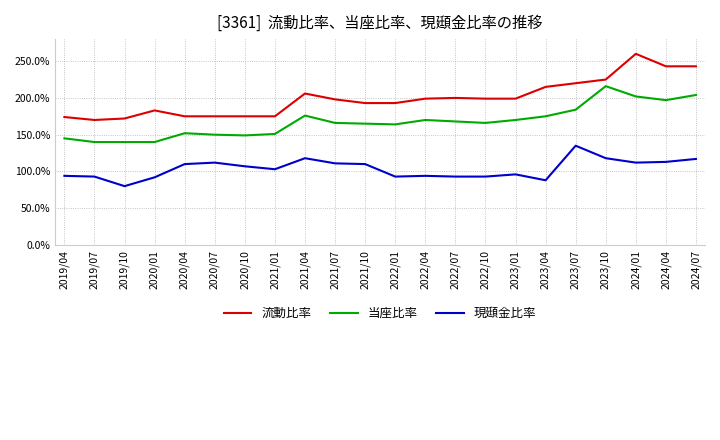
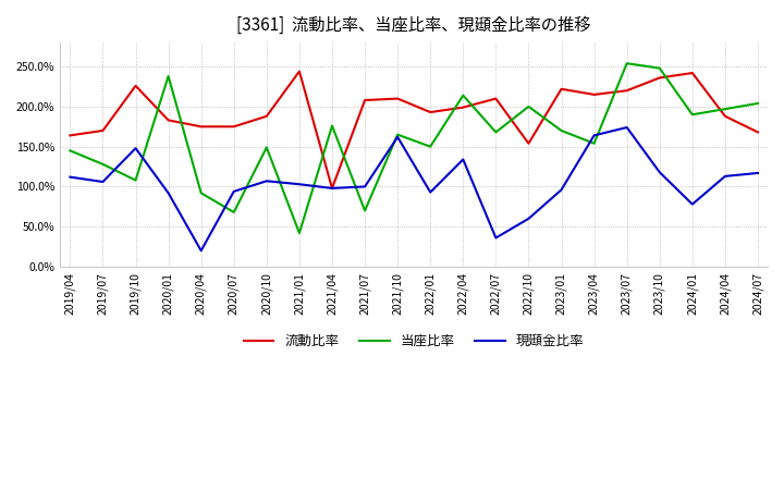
流動比率/2019/04: 174% -> 164%
現頲金比率/2019/04: 94% -> 112%
当座比率/2019/07: 140% -> 128%
現頲金比率/2019/07: 93% -> 106%
流動比率/2019/10: 172% -> 226%
当座比率/2019/10: 140% -> 108%
現頲金比率/2019/10: 80% -> 148%
当座比率/2020/01: 140% -> 238%
当座比率/2020/04: 152% -> 92%
現頲金比率/2020/04: 110% -> 20%
当座比率/2020/07: 150% -> 68%
現頲金比率/2020/07: 112% -> 94%
流動比率/2020/10: 175% -> 188%
流動比率/2021/01: 175% -> 244%
当座比率/2021/01: 151% -> 42%
流動比率/2021/04: 206% -> 98%
現頲金比率/2021/04: 118% -> 98%
流動比率/2021/07: 198% -> 208%
当座比率/2021/07: 166% -> 70%
現頲金比率/2021/07: 111% -> 100%
流動比率/2021/10: 193% -> 210%
現頲金比率/2021/10: 110% -> 162%
当座比率/2022/01: 164% -> 150%
当座比率/2022/04: 170% -> 214%
現頲金比率/2022/04: 94% -> 134%
流動比率/2022/07: 200% -> 210%
現頲金比率/2022/07: 93% -> 36%
流動比率/2022/10: 199% -> 154%
当座比率/2022/10: 166% -> 200%
現頲金比率/2022/10: 93% -> 60%
流動比率/2023/01: 199% -> 222%
当座比率/2023/04: 175% -> 154%
現頲金比率/2023/04: 88% -> 164%
当座比率/2023/07: 184% -> 254%
現頲金比率/2023/07: 135% -> 174%
流動比率/2023/10: 225% -> 236%
当座比率/2023/10: 216% -> 248%
流動比率/2024/01: 260% -> 242%
当座比率/2024/01: 202% -> 190%
現頲金比率/2024/01: 112% -> 78%
流動比率/2024/04: 243% -> 188%
流動比率/2024/07: 243% -> 168%
